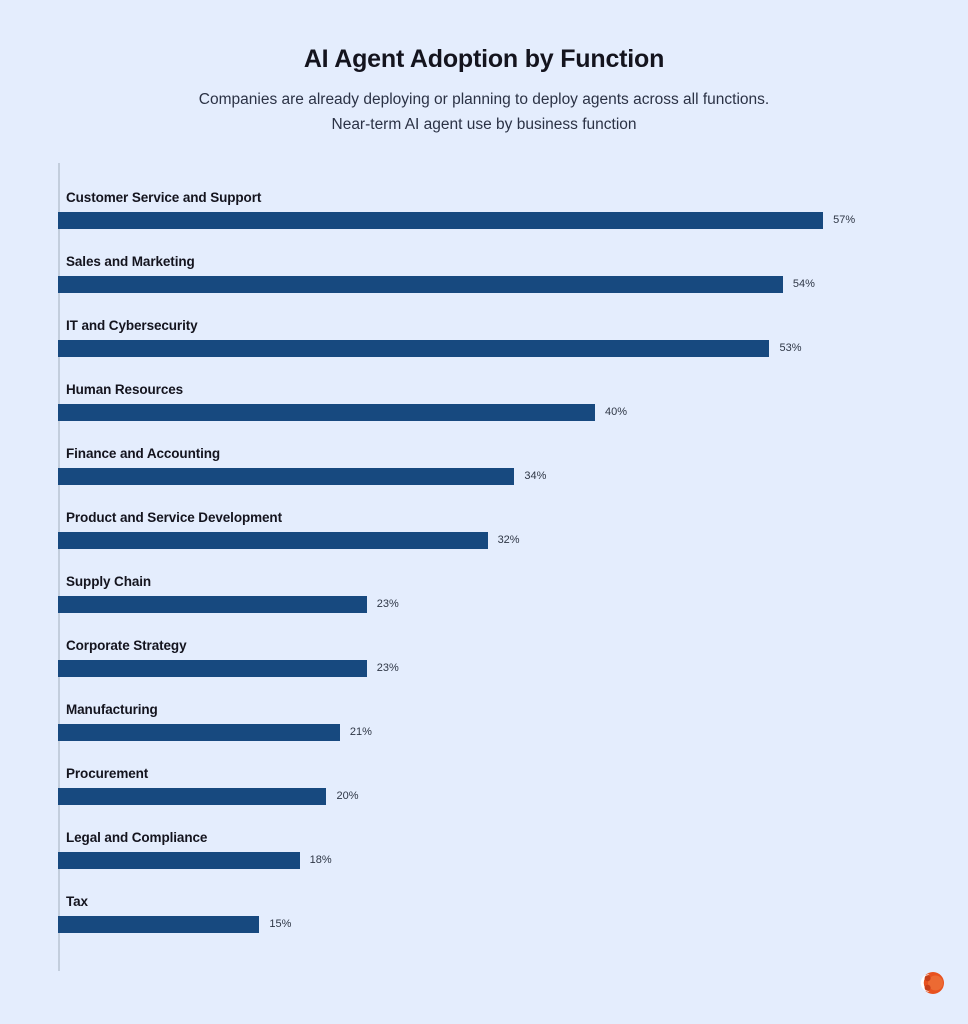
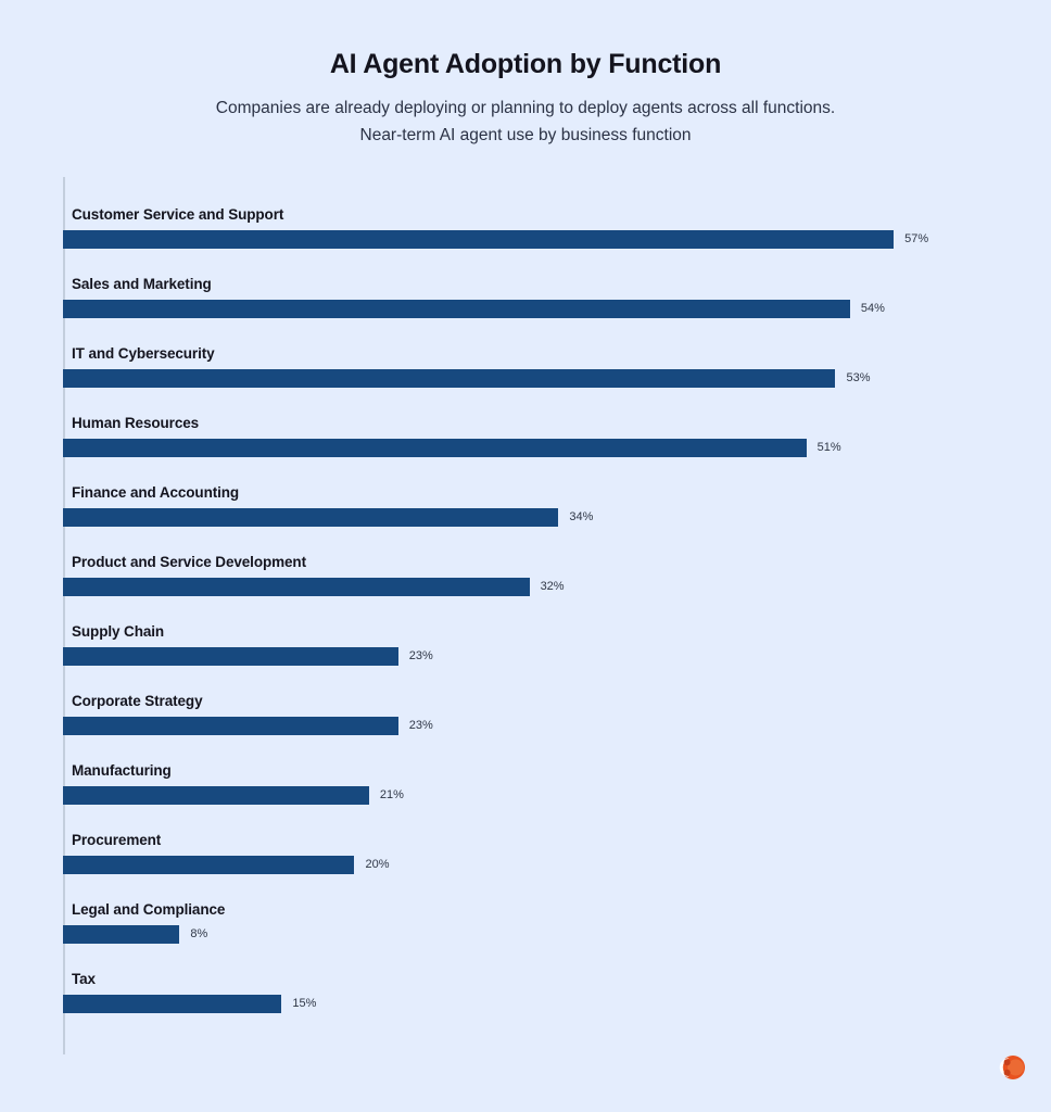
Human Resources: 40% -> 51%
Legal and Compliance: 18% -> 8%
